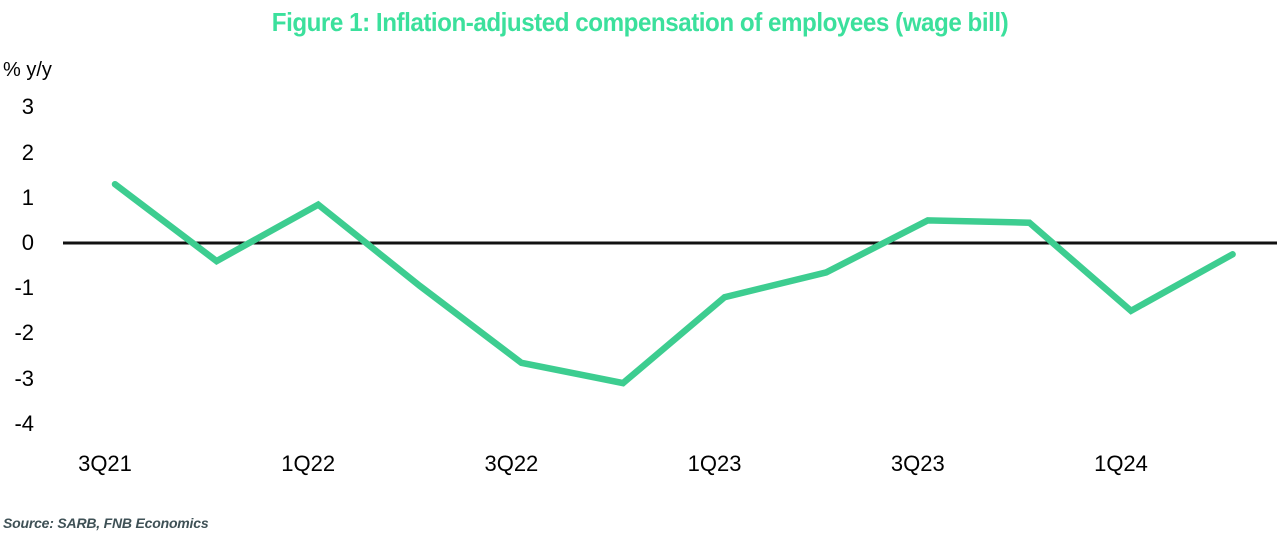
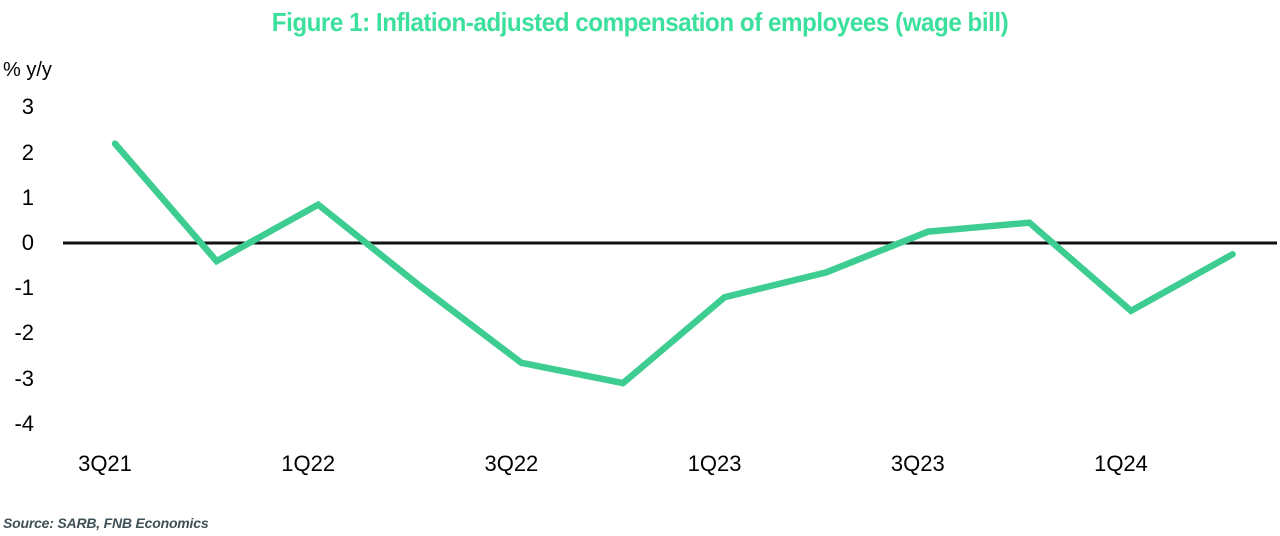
3Q21: 1.3 -> 2.2
3Q23: 0.5 -> 0.2
